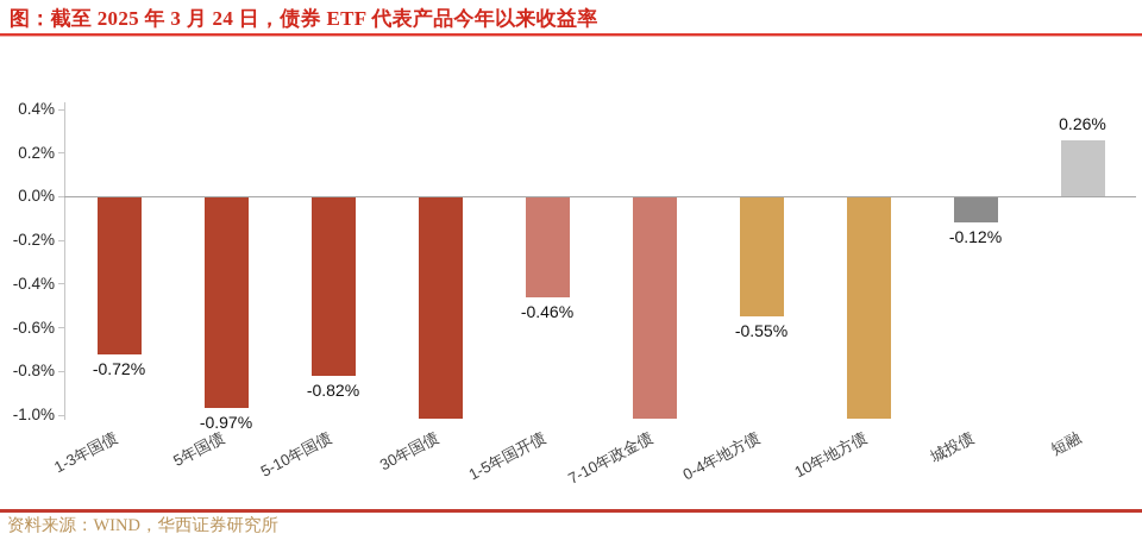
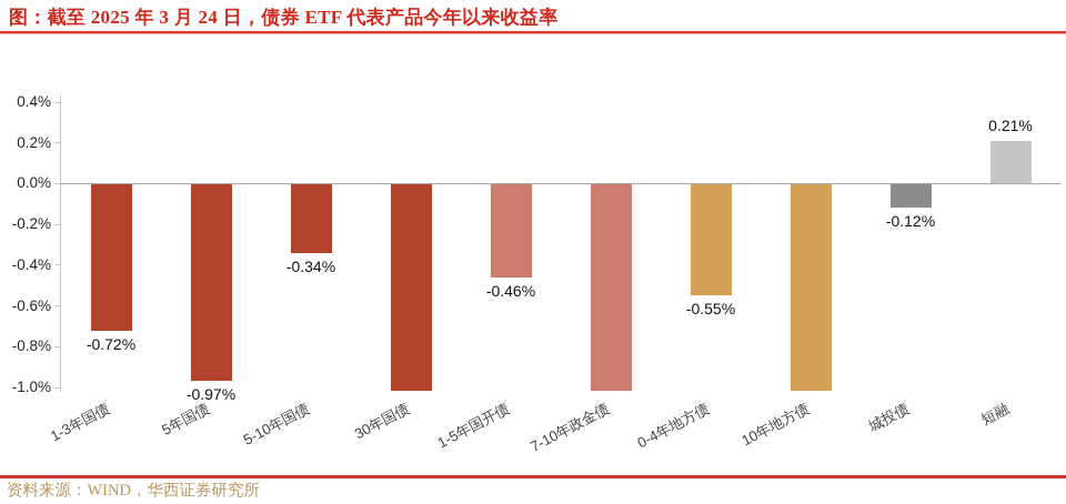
5-10年国债: -0.82% -> -0.34%
短融: 0.26% -> 0.21%
